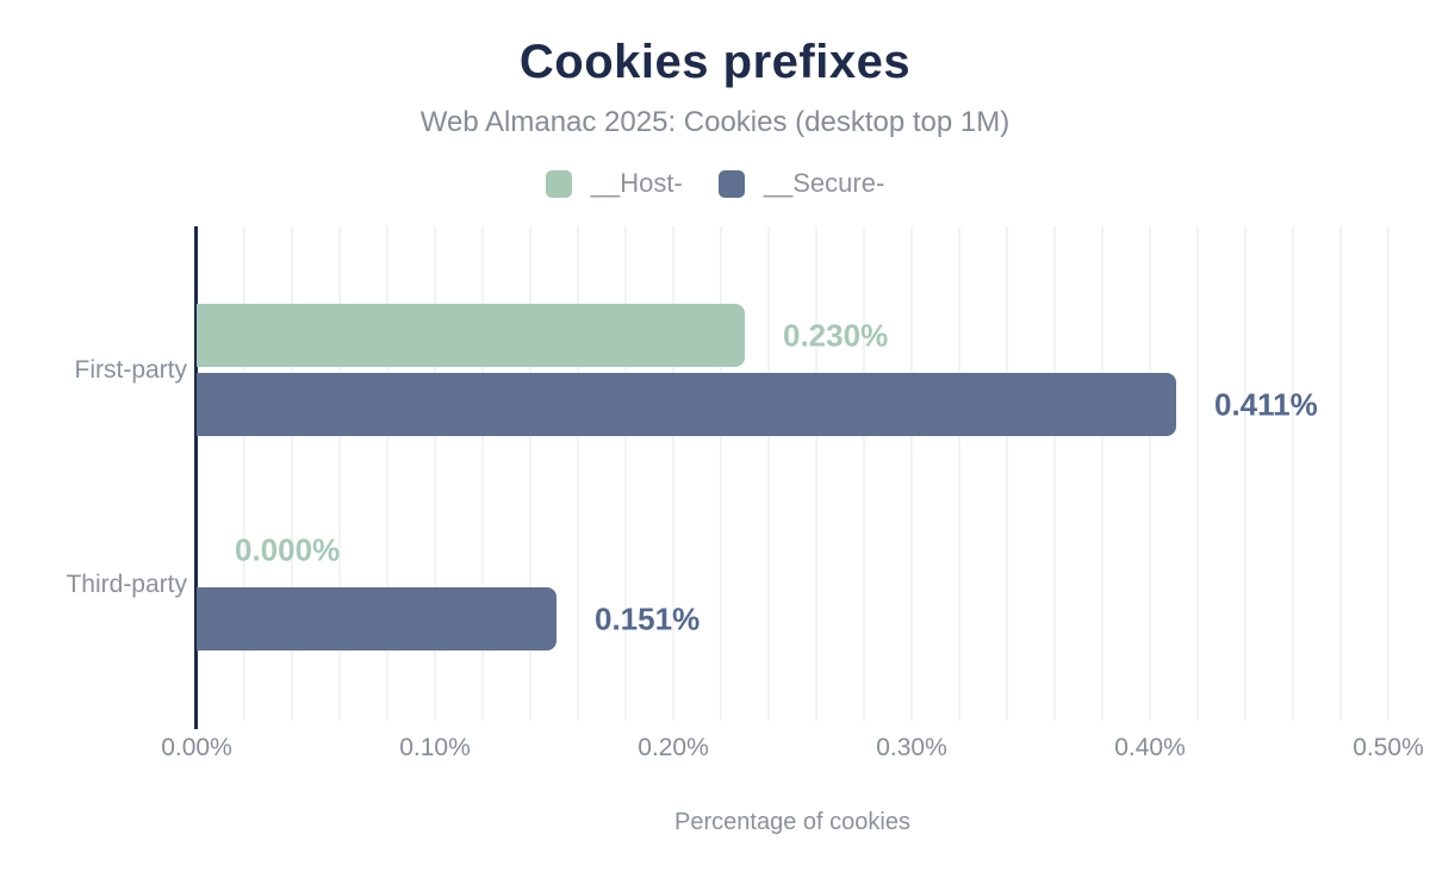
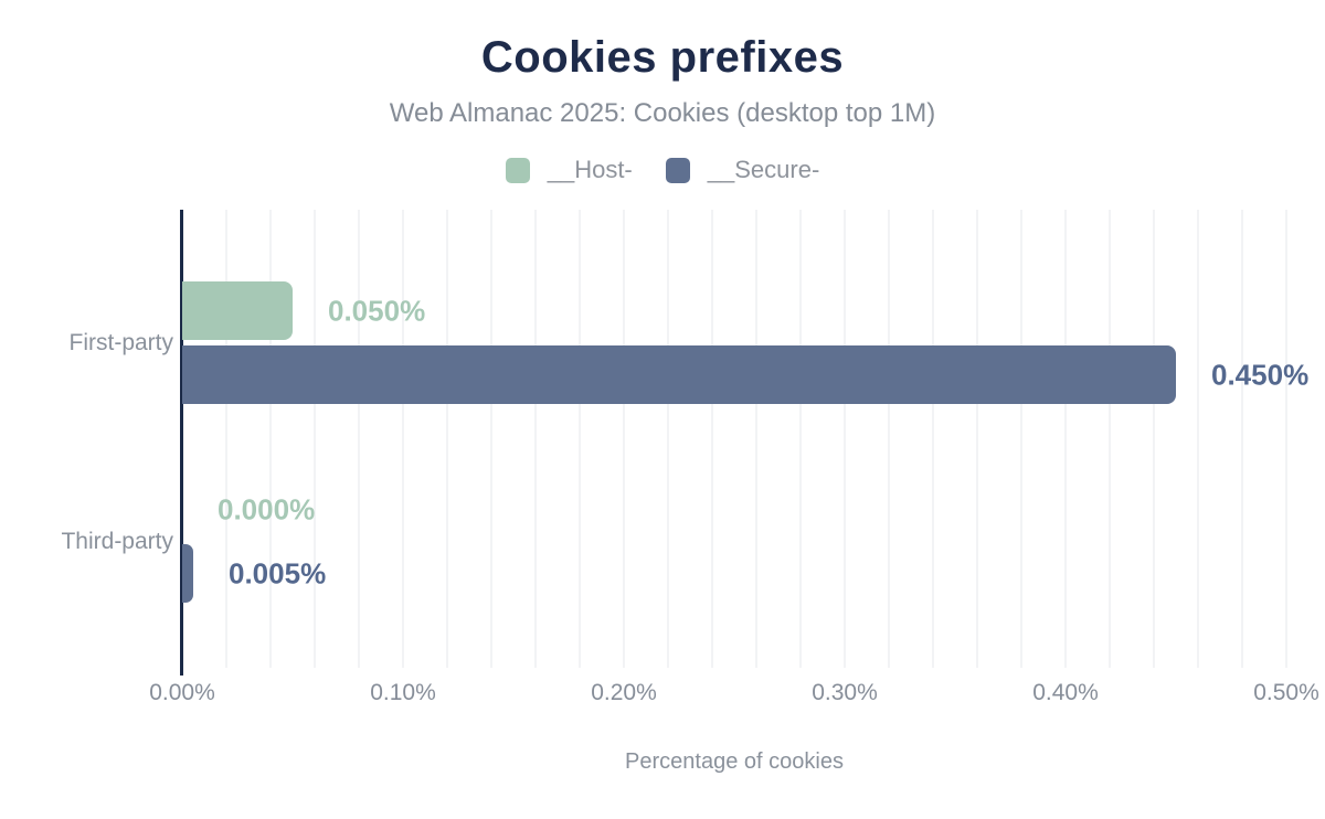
__Host-/First-party: 0.230% -> 0.050%
__Secure-/First-party: 0.411% -> 0.450%
__Secure-/Third-party: 0.151% -> 0.005%
